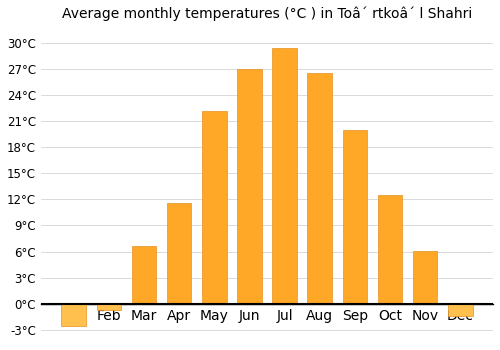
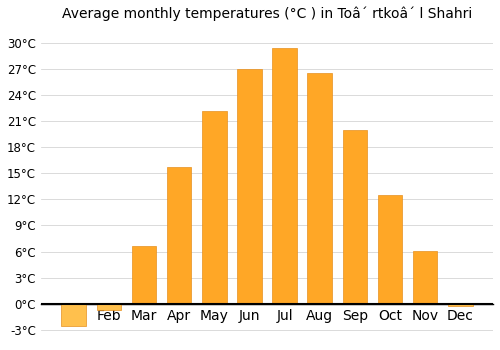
Apr: 11.6°C -> 15.7°C
Dec: -1.4°C -> -0.3°C
